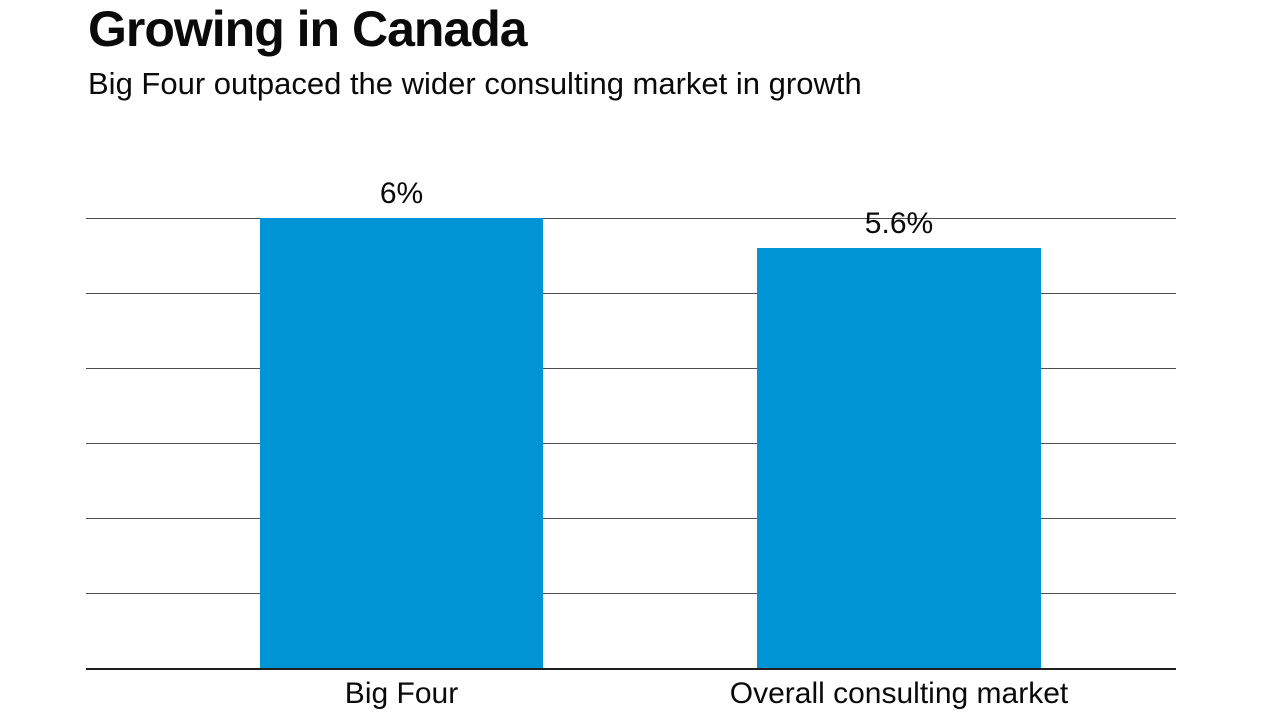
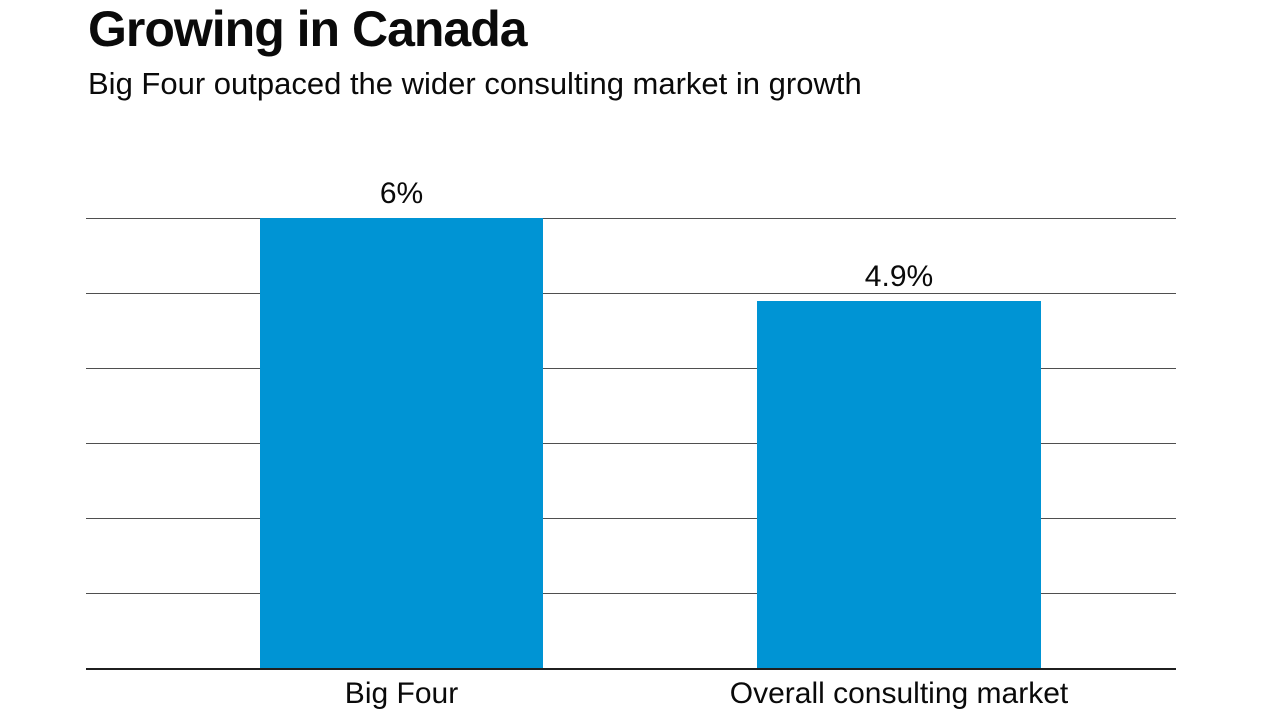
Overall consulting market: 5.6% -> 4.9%
